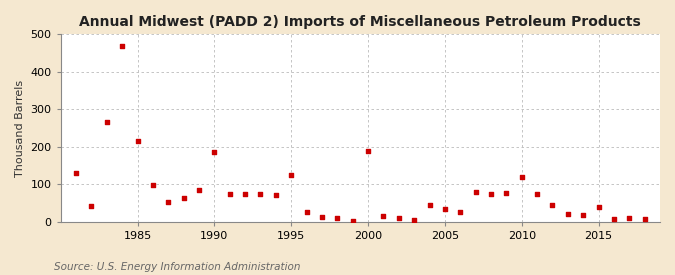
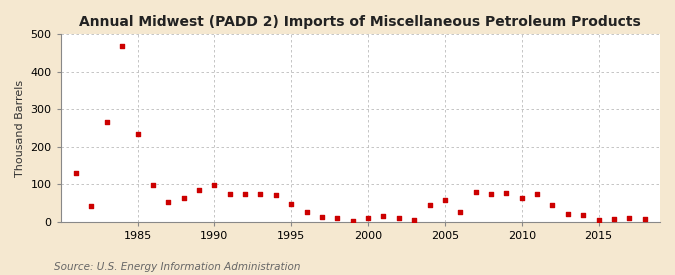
1985: 215 -> 235
1990: 185 -> 98
1995: 125 -> 48
2000: 190 -> 10
2005: 35 -> 57
2010: 120 -> 62
2015: 40 -> 5
